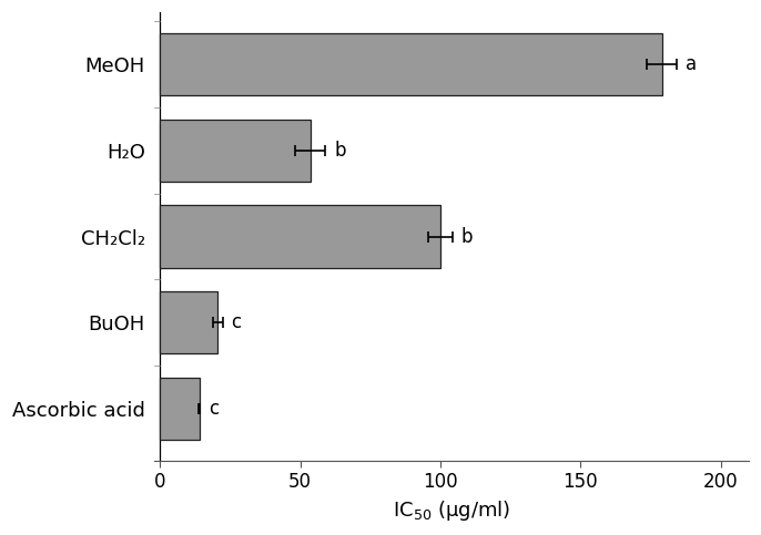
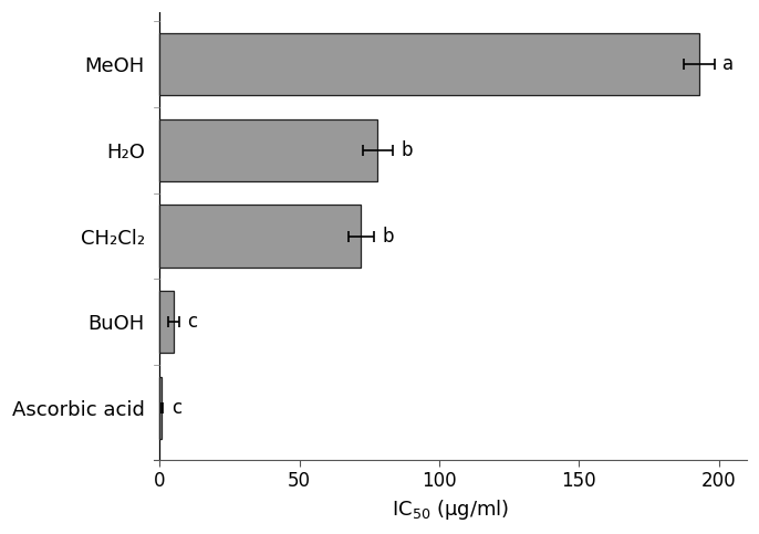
MeOH: 179.0 -> 193.0
H₂O: 53.5 -> 78.0
CH₂Cl₂: 100.0 -> 72.0
BuOH: 20.5 -> 5.0
Ascorbic acid: 14.0 -> 0.8
